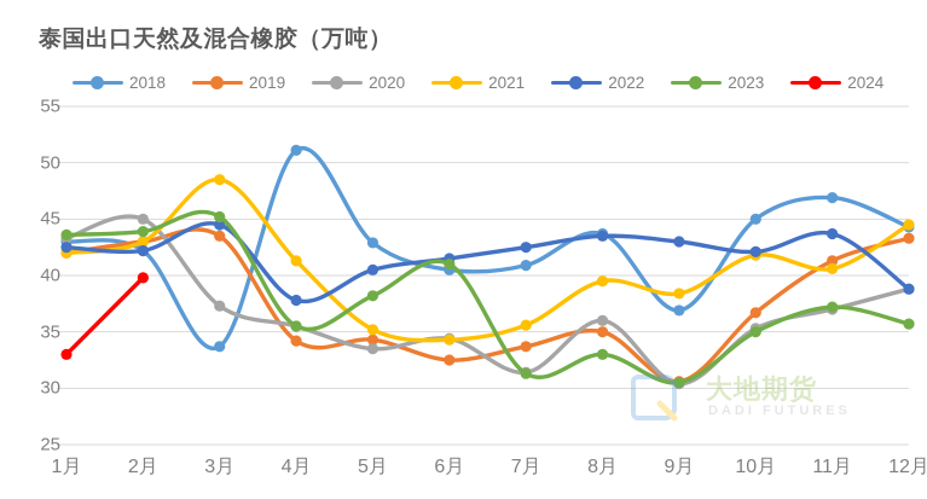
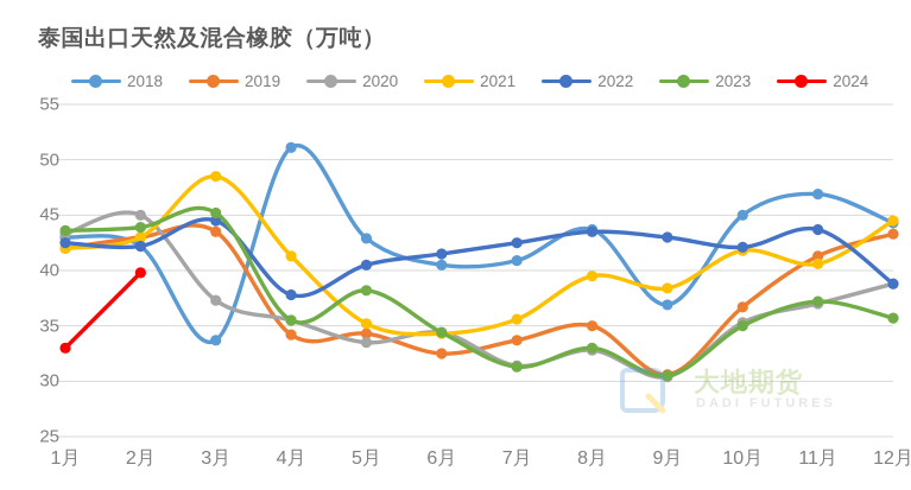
2023/6月: 41 -> 34
2020/8月: 36 -> 33
